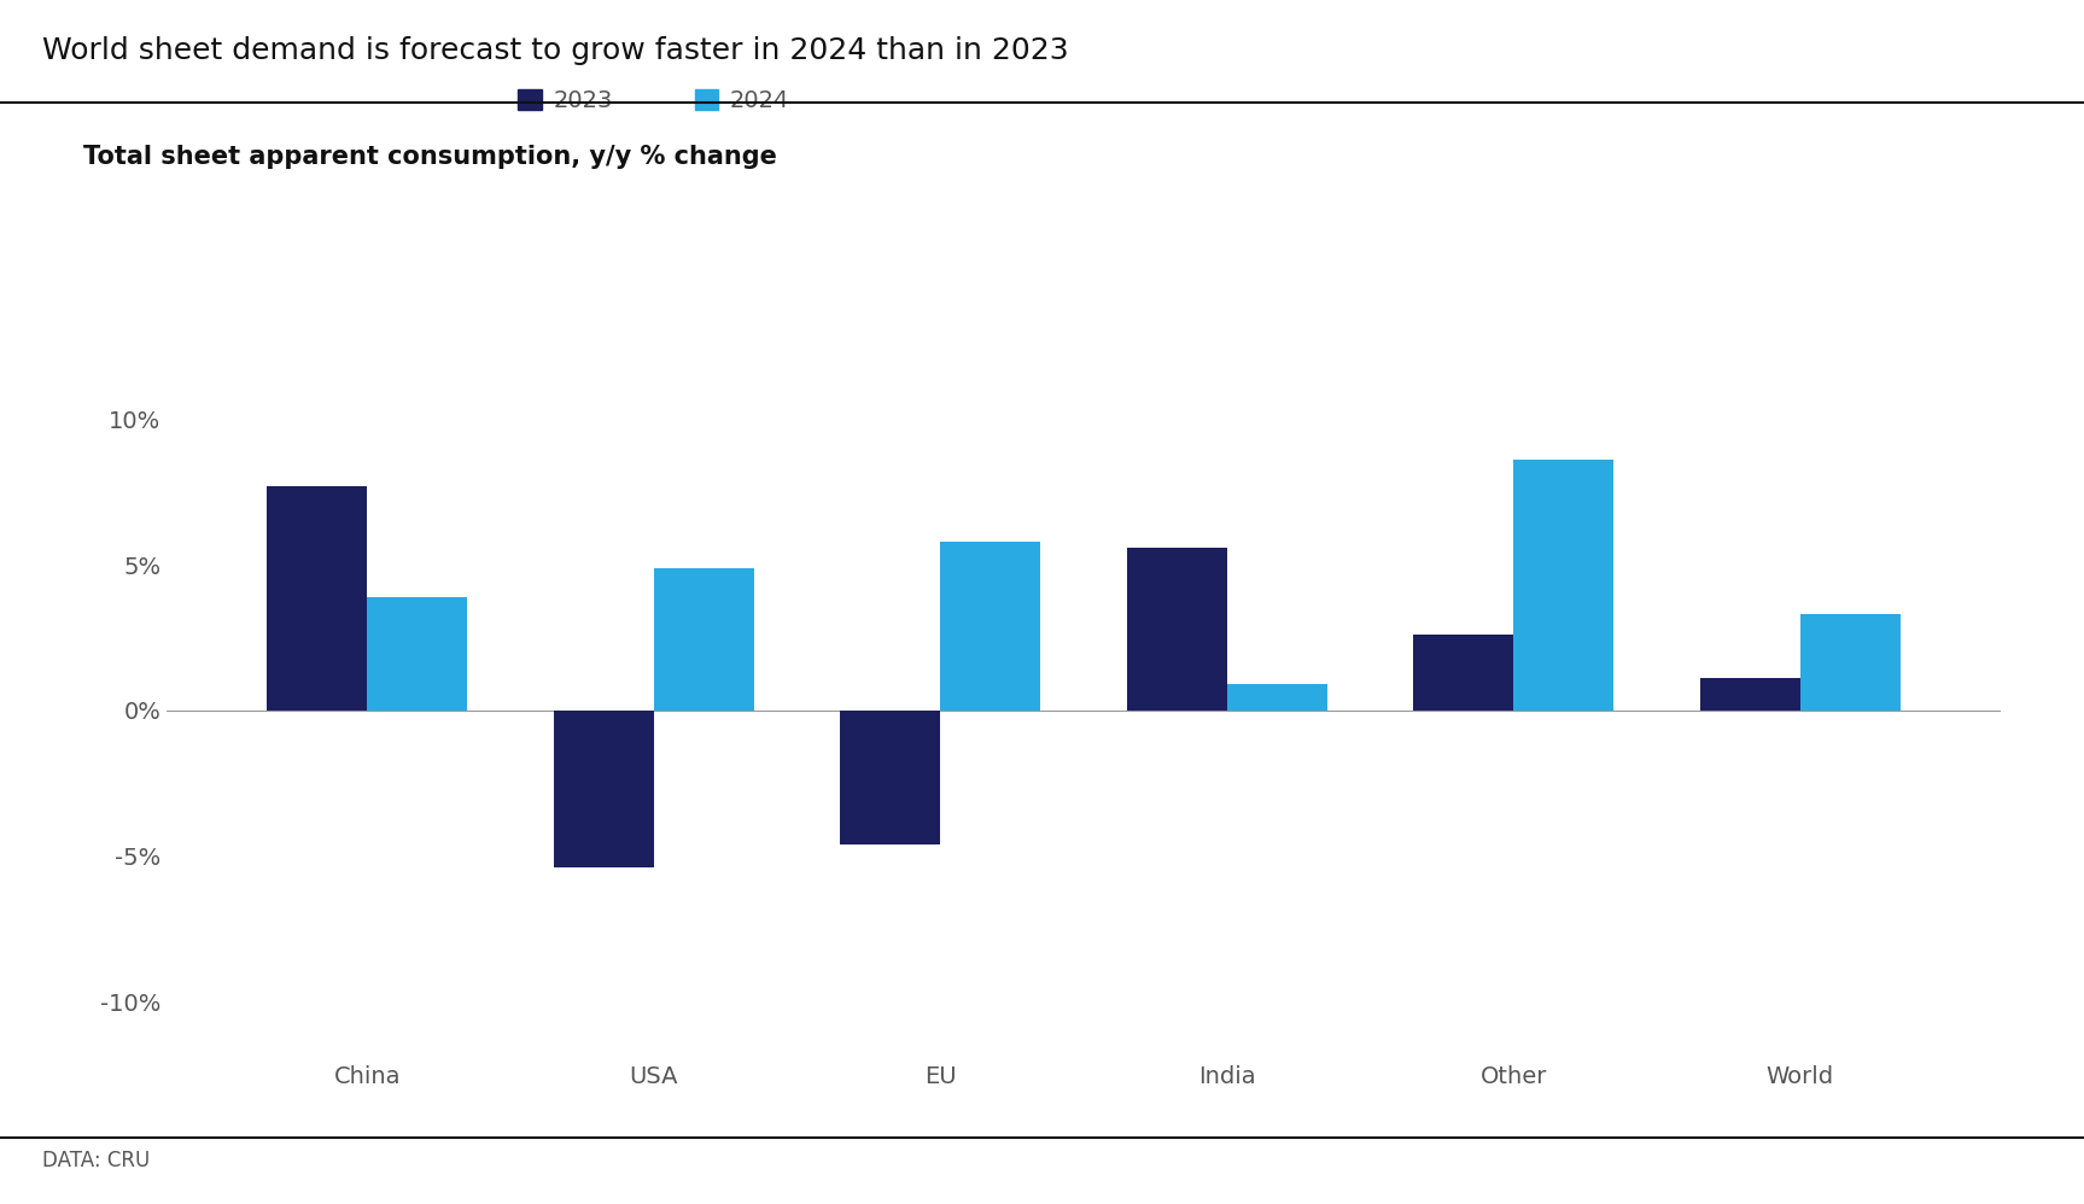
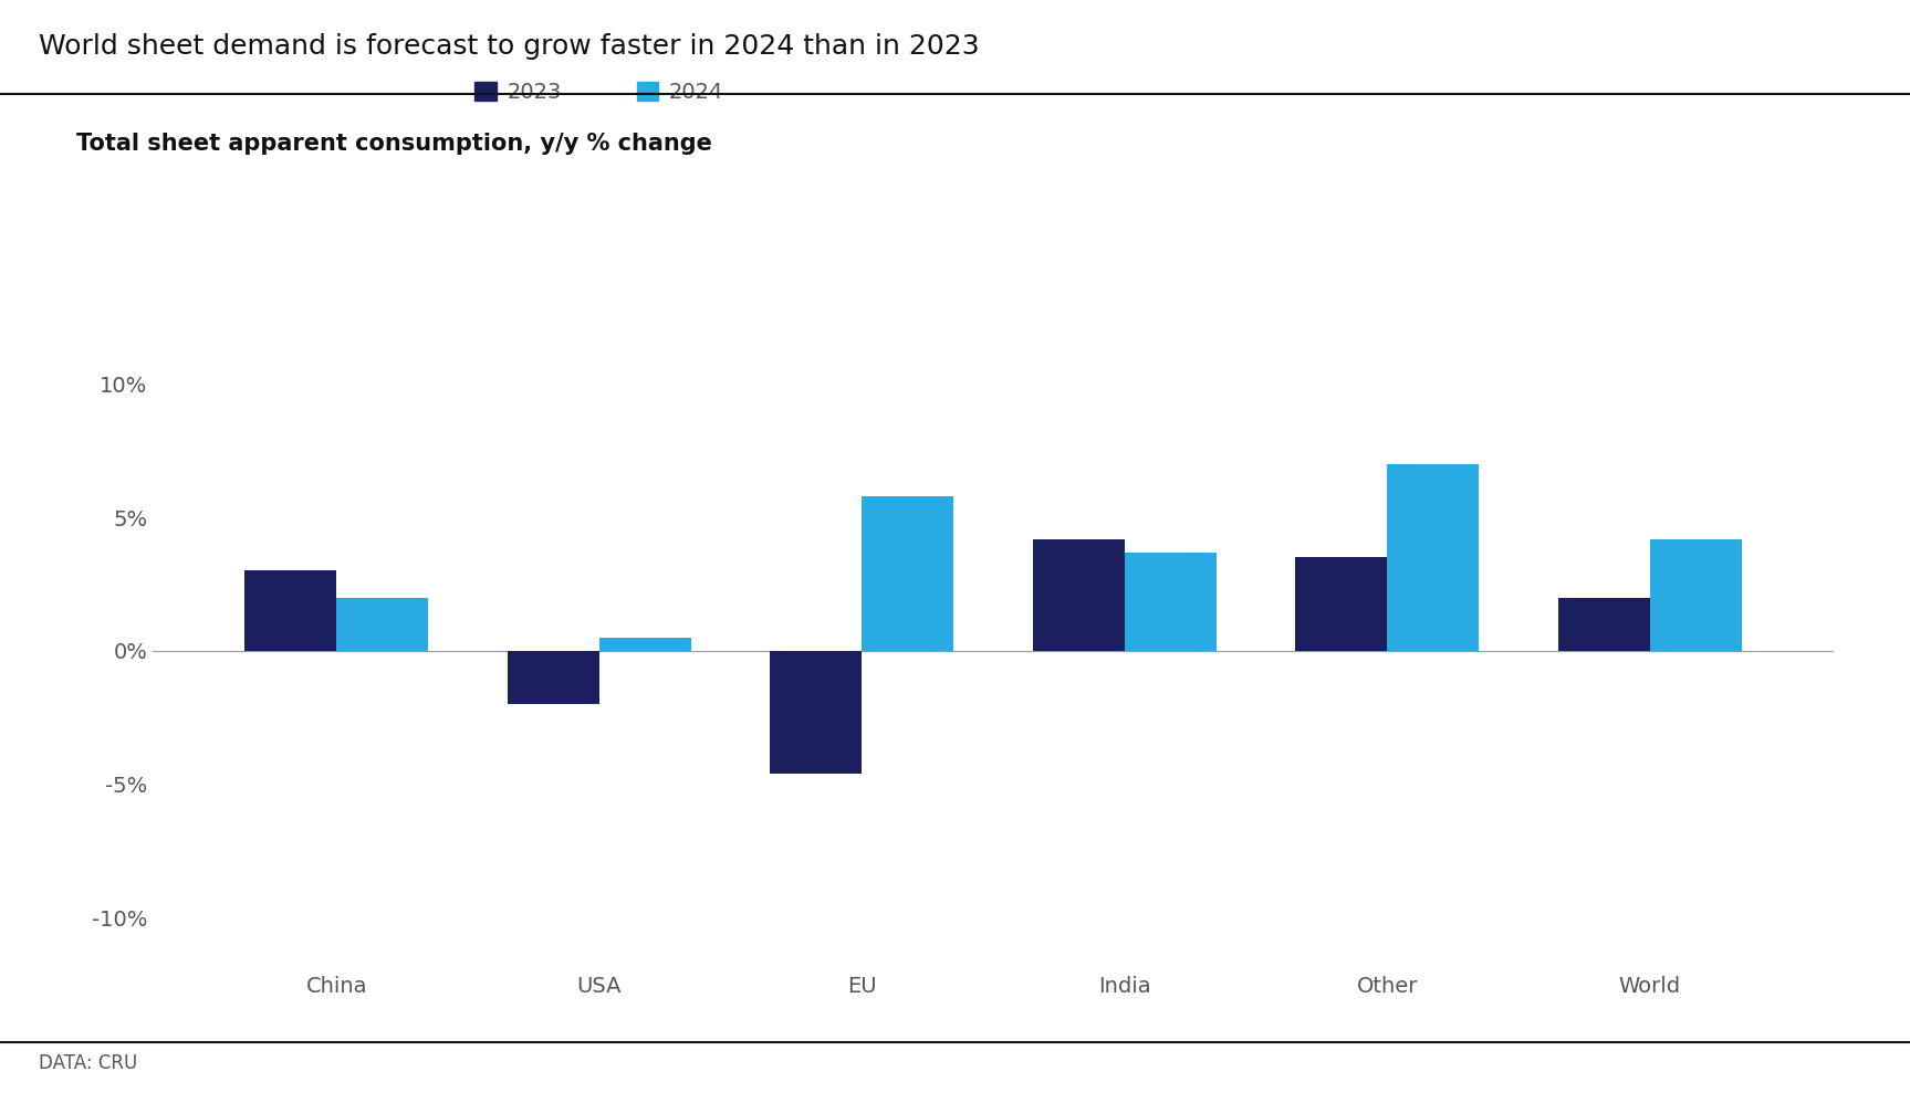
2023/China: 7.7% -> 3.0%
2024/China: 3.9% -> 2.0%
2023/USA: -5.4% -> -2.0%
2024/USA: 4.9% -> 0.5%
2023/India: 5.6% -> 4.2%
2024/India: 0.9% -> 3.7%
2023/Other: 2.6% -> 3.5%
2024/Other: 8.6% -> 7.0%
2023/World: 1.1% -> 2.0%
2024/World: 3.3% -> 4.2%
